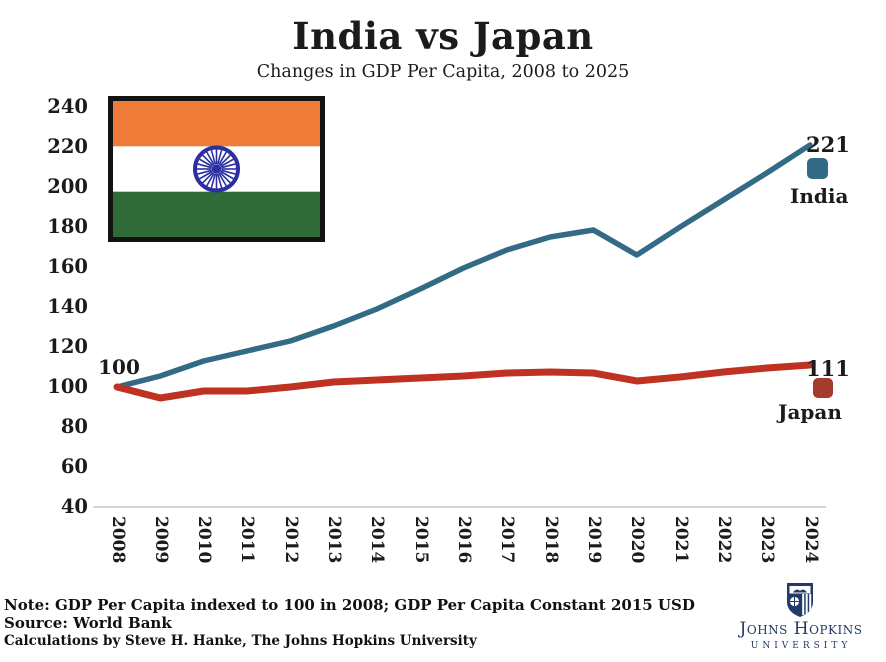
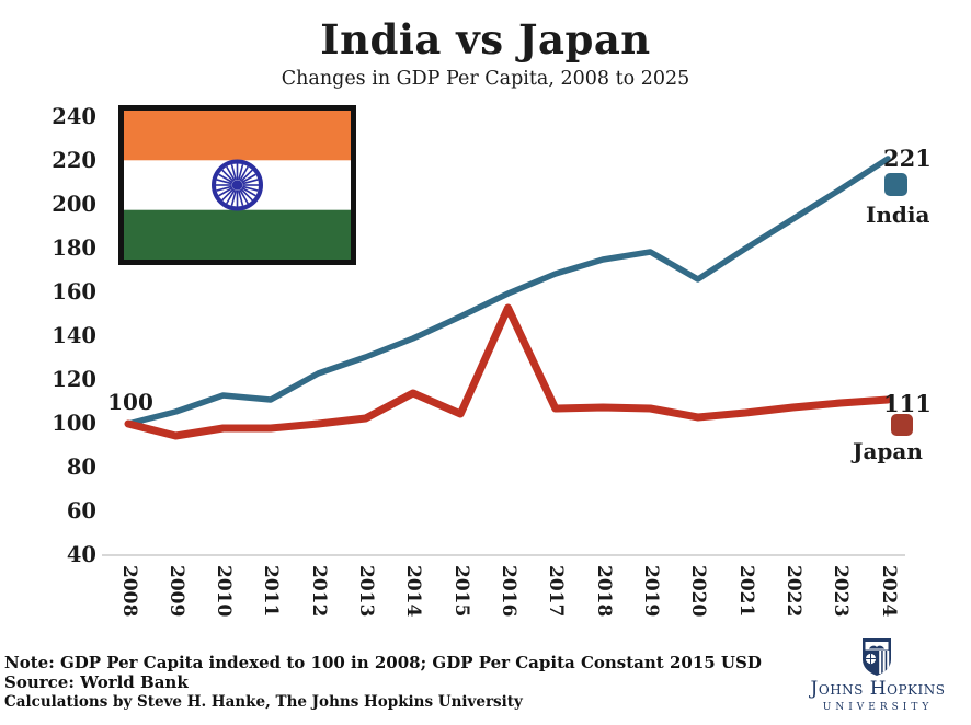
India/2011: 118 -> 111
Japan/2014: 104 -> 114
Japan/2016: 106 -> 153
